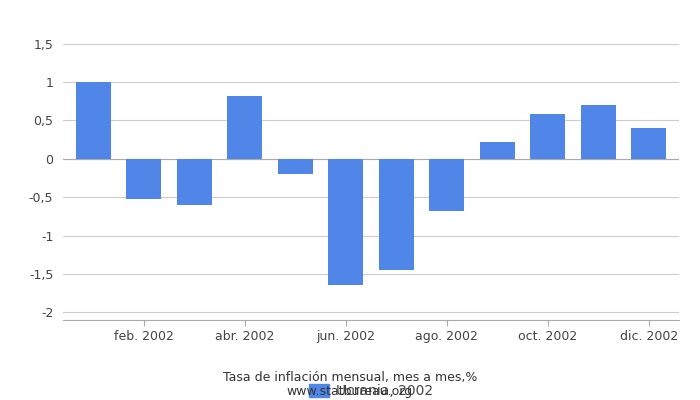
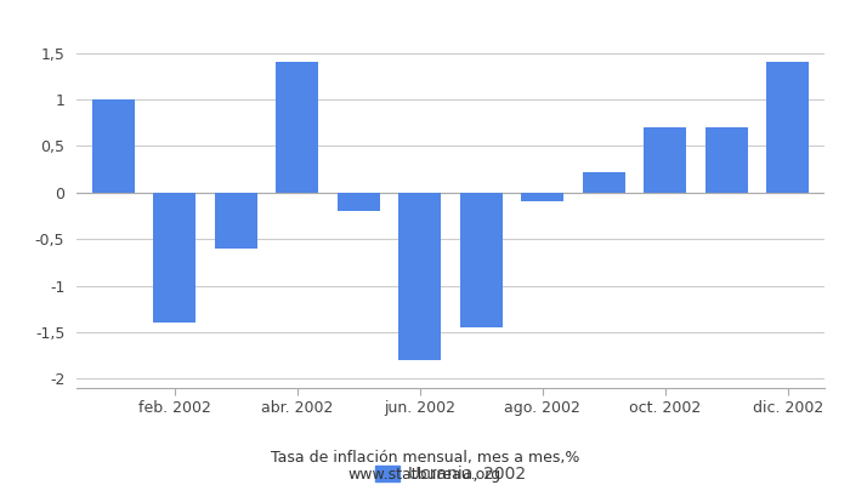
feb. 2002: -0,52 -> -1,40
abr. 2002: 0,82 -> 1,40
jun. 2002: -1,64 -> -1,80
ago. 2002: -0,68 -> -0,10
oct. 2002: 0,58 -> 0,70
dic. 2002: 0,40 -> 1,40
